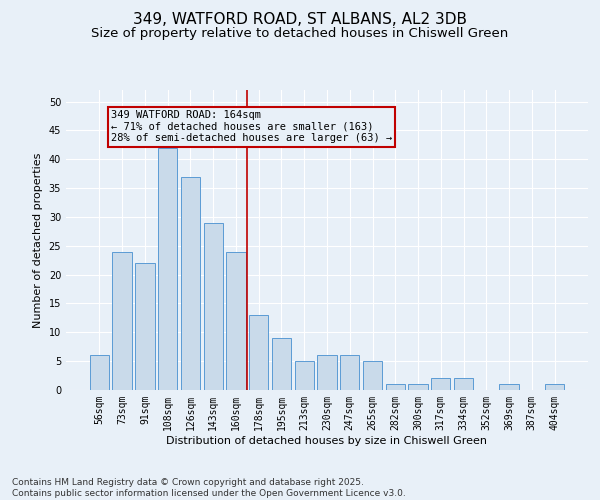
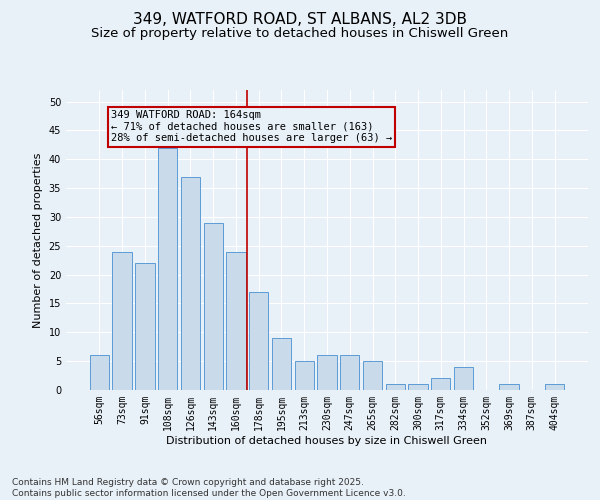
178sqm: 13 -> 17
334sqm: 2 -> 4
